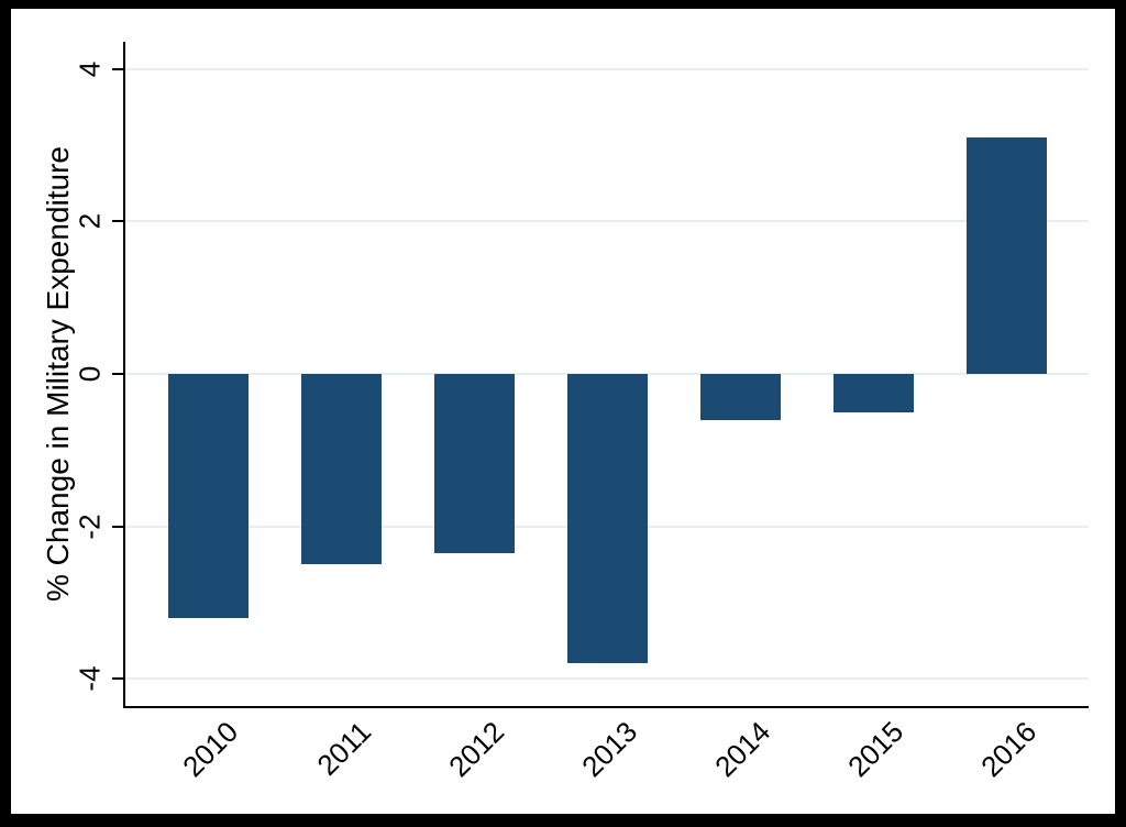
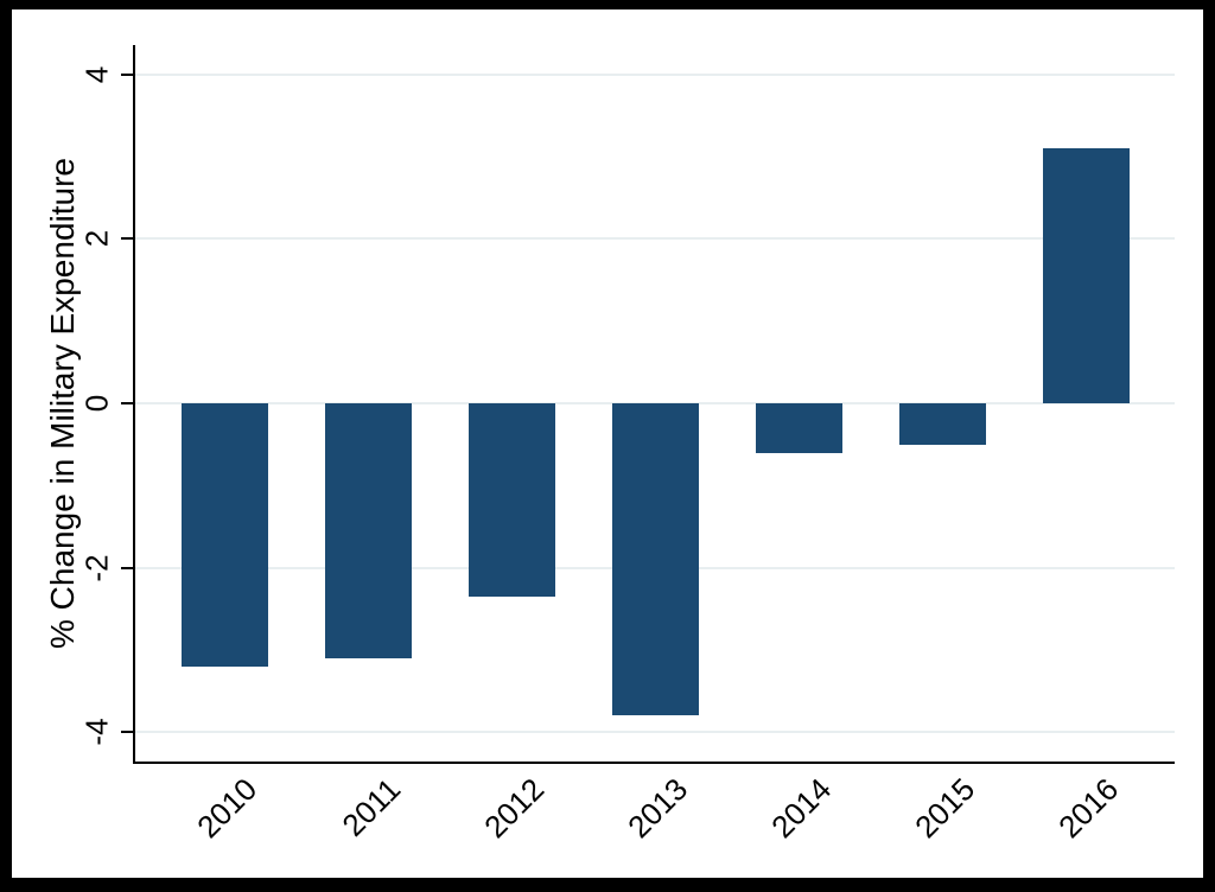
2011: -2.5 -> -3.1
